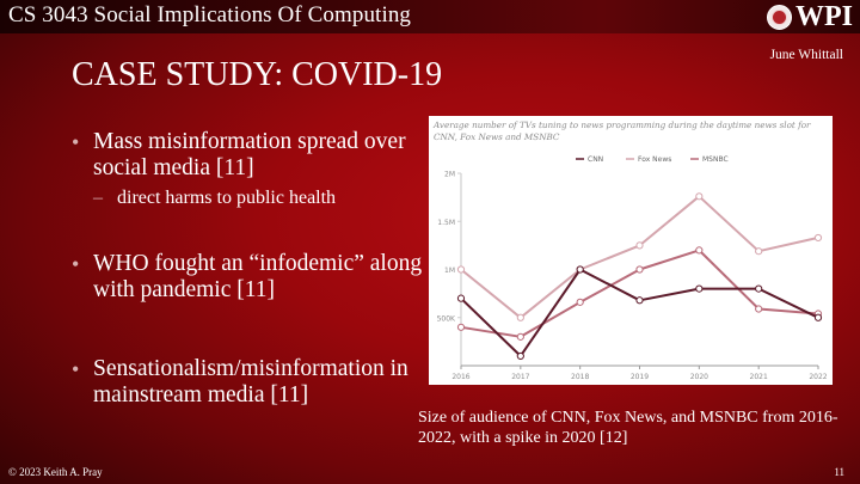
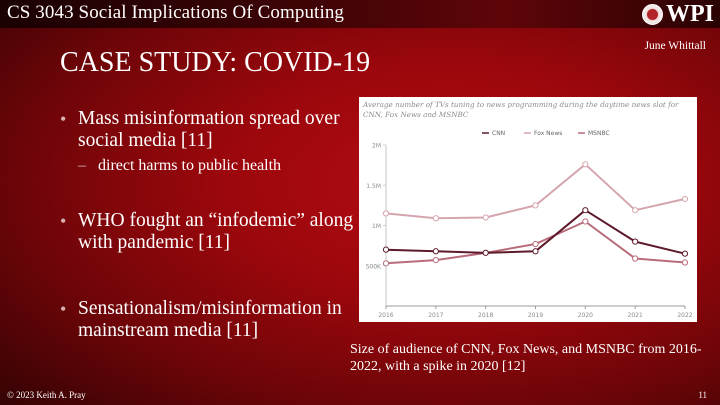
Fox News/2016: 1.0M -> 1.2M
MSNBC/2016: 0.4M -> 0.5M
CNN/2017: 0.1M -> 0.7M
Fox News/2017: 0.5M -> 1.1M
MSNBC/2017: 0.3M -> 0.6M
CNN/2018: 1.0M -> 0.7M
Fox News/2018: 1.0M -> 1.1M
MSNBC/2019: 1.0M -> 0.8M
CNN/2020: 0.8M -> 1.2M
MSNBC/2020: 1.2M -> 1.0M
CNN/2022: 0.5M -> 0.6M
